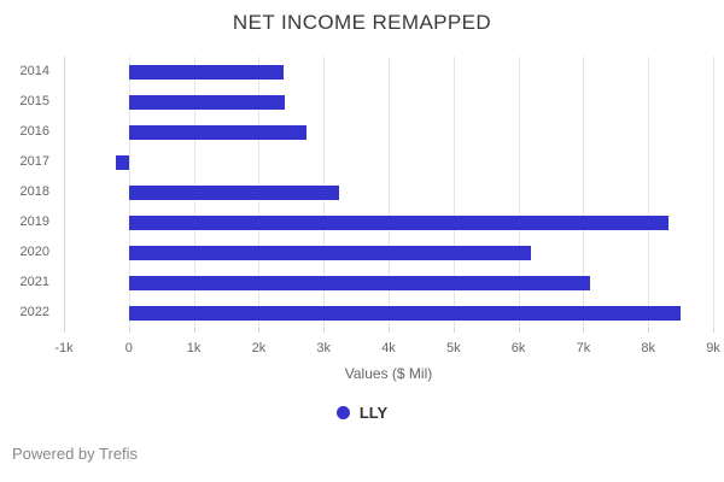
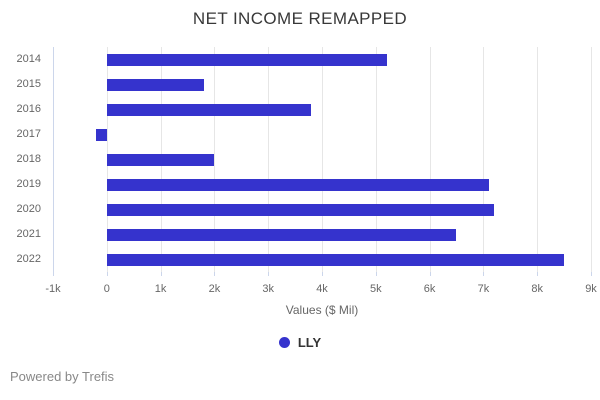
2014: 2.4k -> 5.2k
2015: 2.4k -> 1.8k
2016: 2.7k -> 3.8k
2018: 3.2k -> 2.0k
2019: 8.3k -> 7.1k
2020: 6.2k -> 7.2k
2021: 7.1k -> 6.5k
